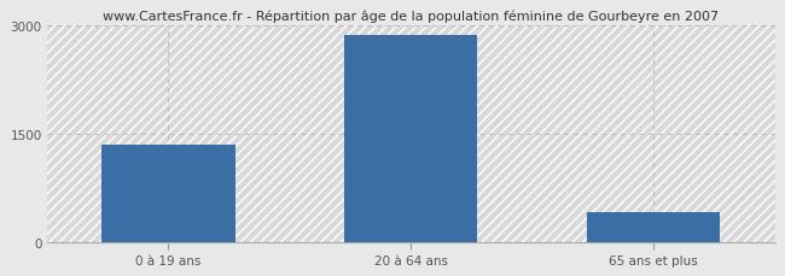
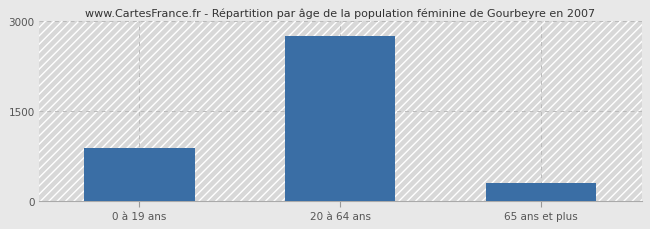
0 à 19 ans: 1350 -> 880
20 à 64 ans: 2870 -> 2760
65 ans et plus: 420 -> 300
